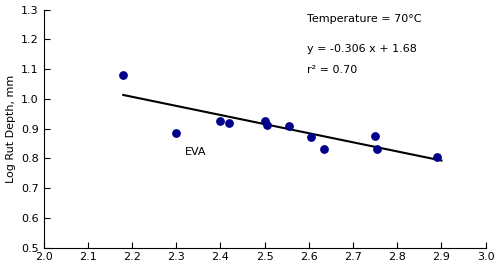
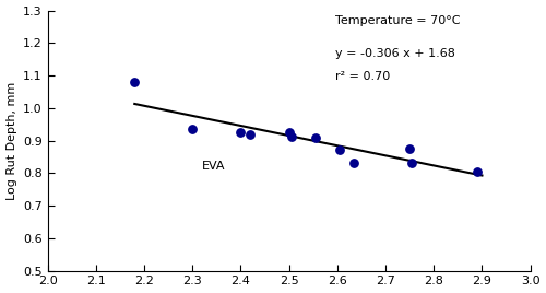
2.3: 0.885 -> 0.935
